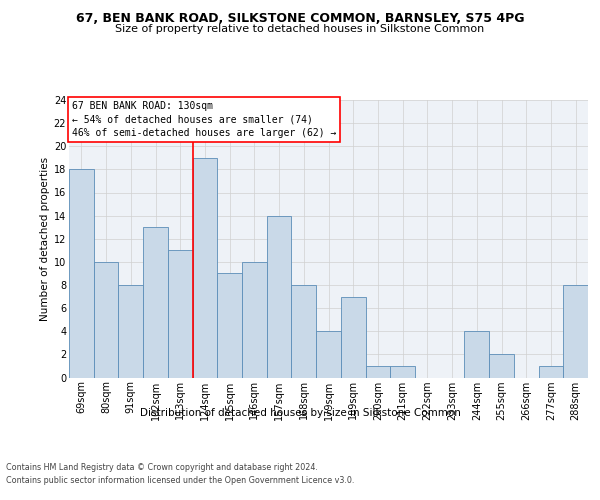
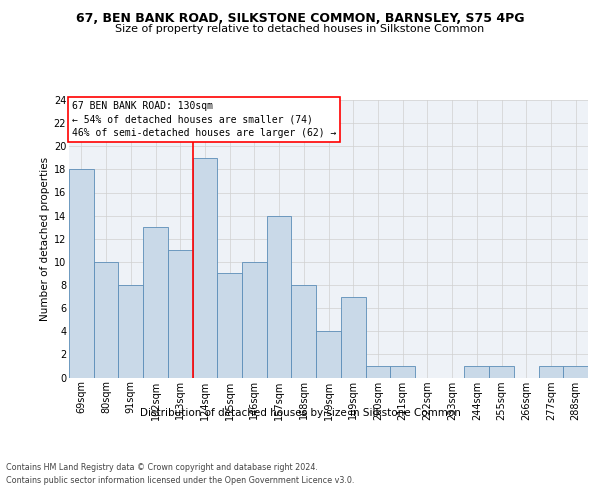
244sqm: 4 -> 1
255sqm: 2 -> 1
288sqm: 8 -> 1
